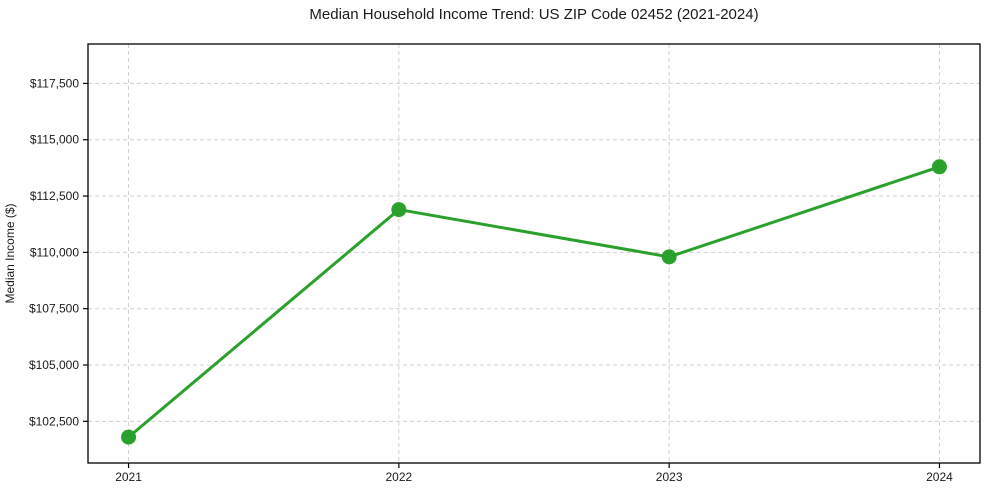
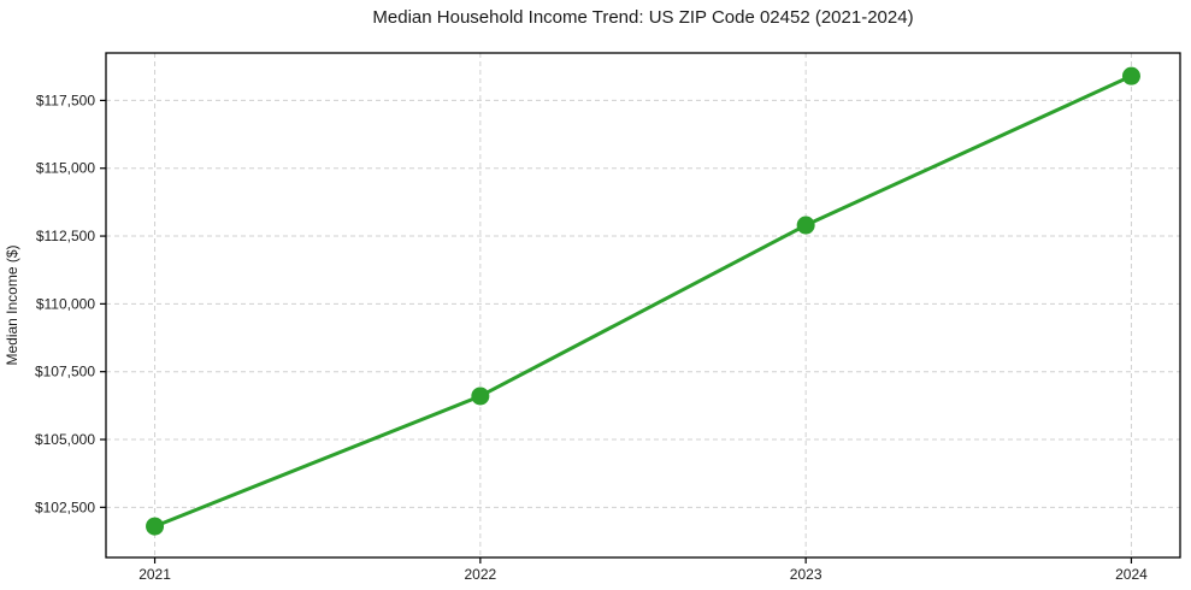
2022: $111900 -> $106600
2023: $109800 -> $112900
2024: $113800 -> $118400
